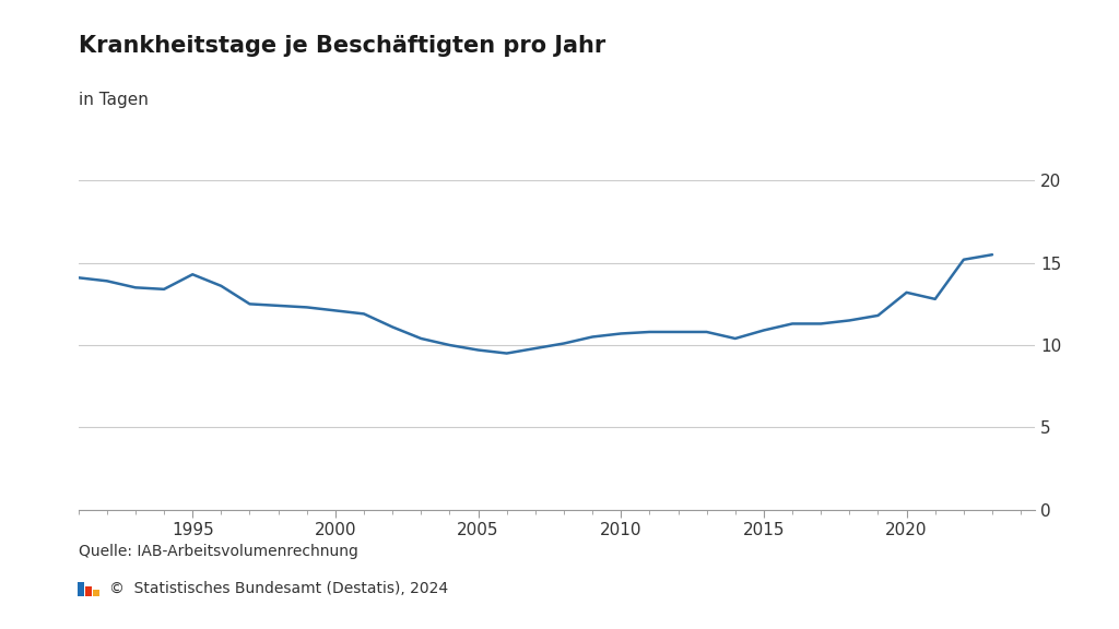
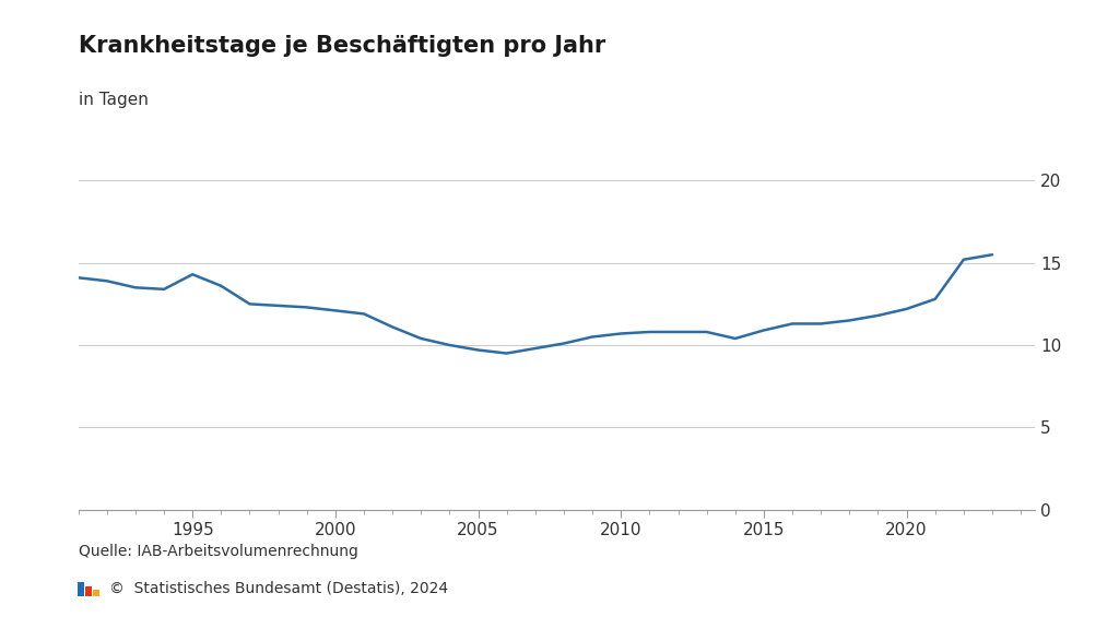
2020: 13.2 -> 12.2
